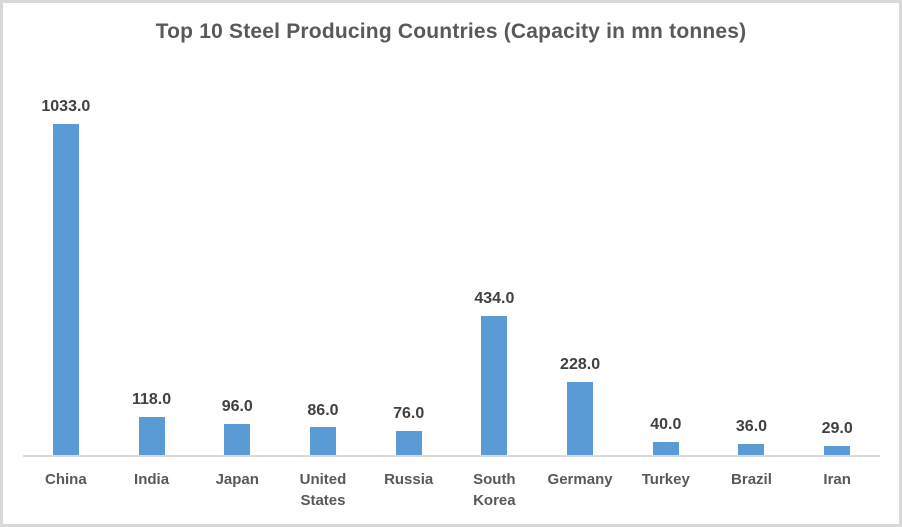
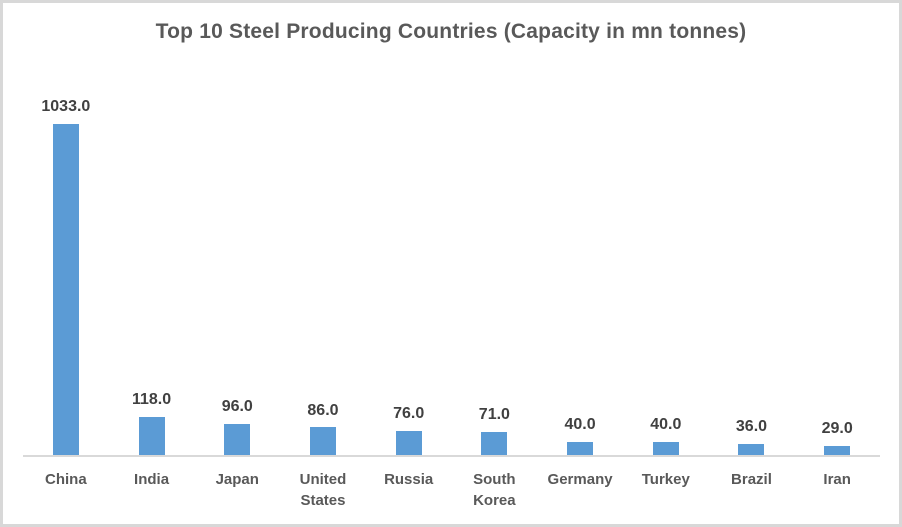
South Korea: 434.0 -> 71.0
Germany: 228.0 -> 40.0
